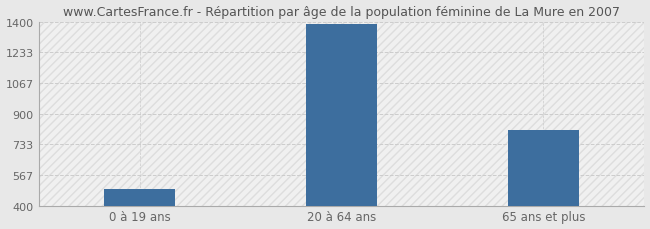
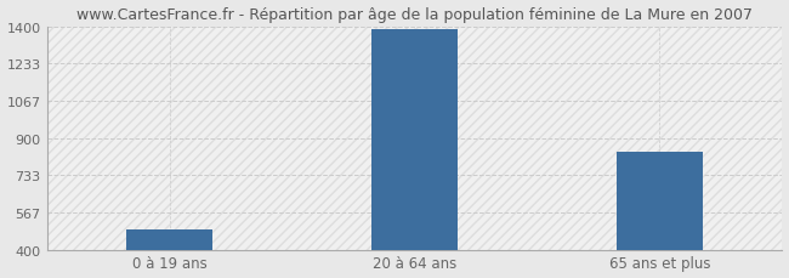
65 ans et plus: 810 -> 840
